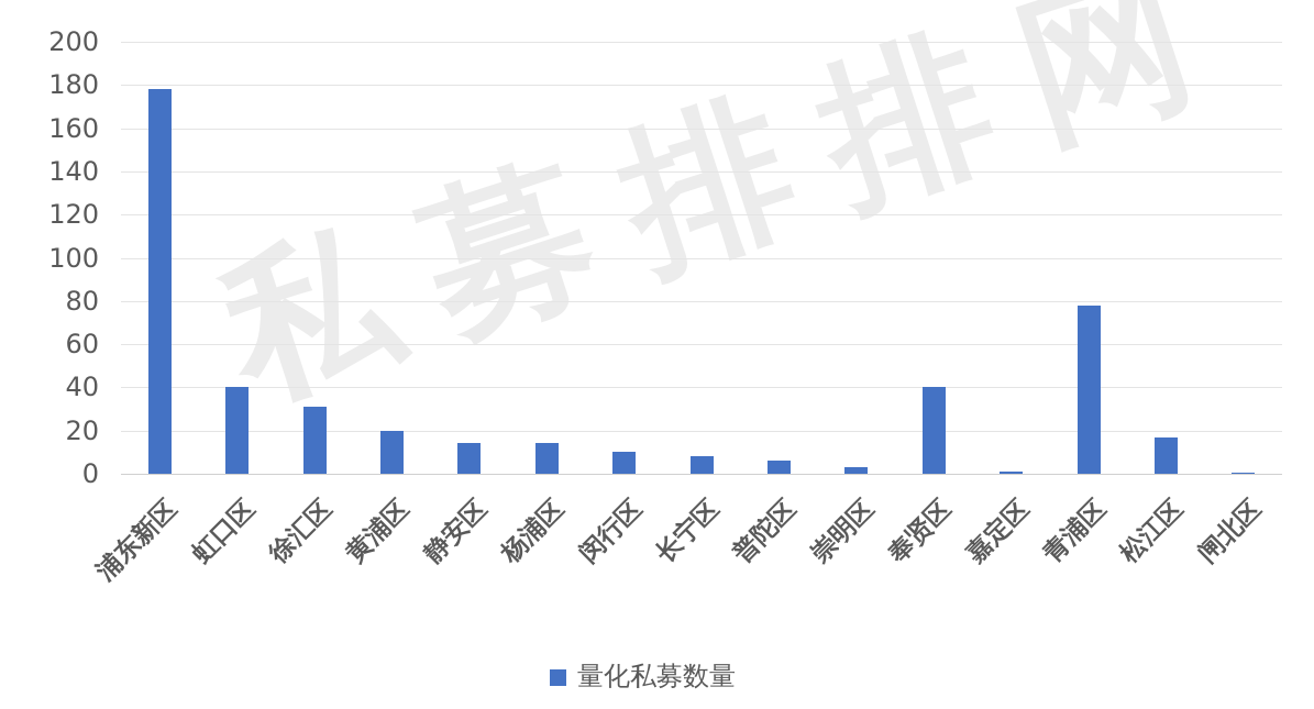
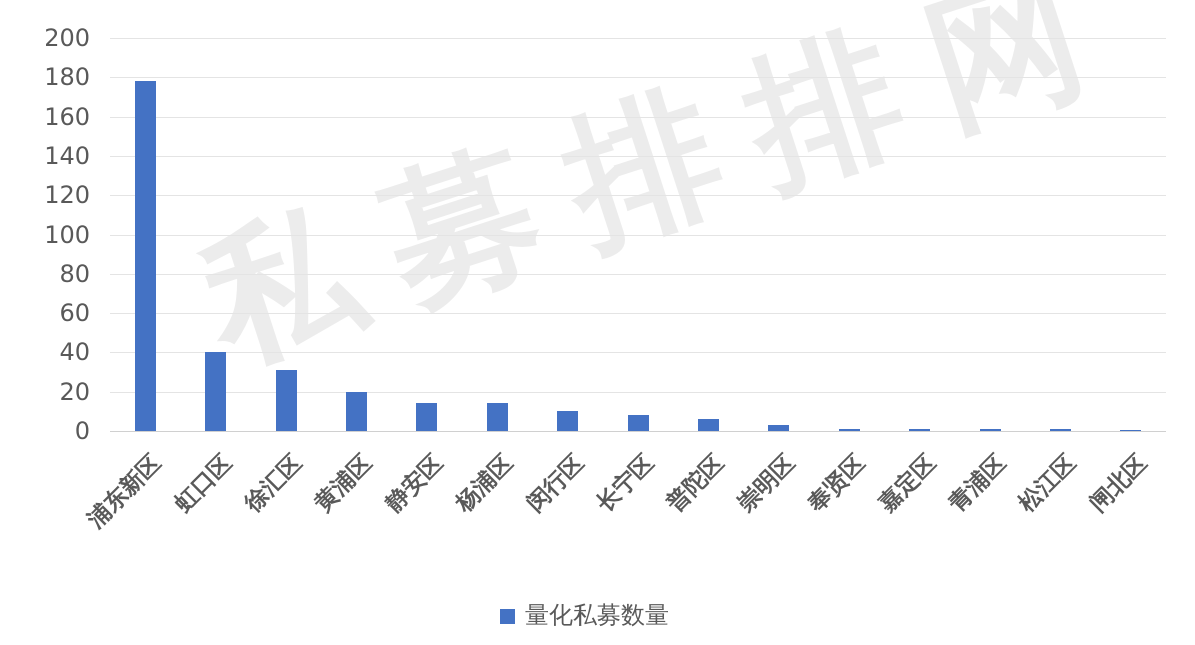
奉贤区: 40 -> 1
青浦区: 78 -> 1
松江区: 17 -> 1
